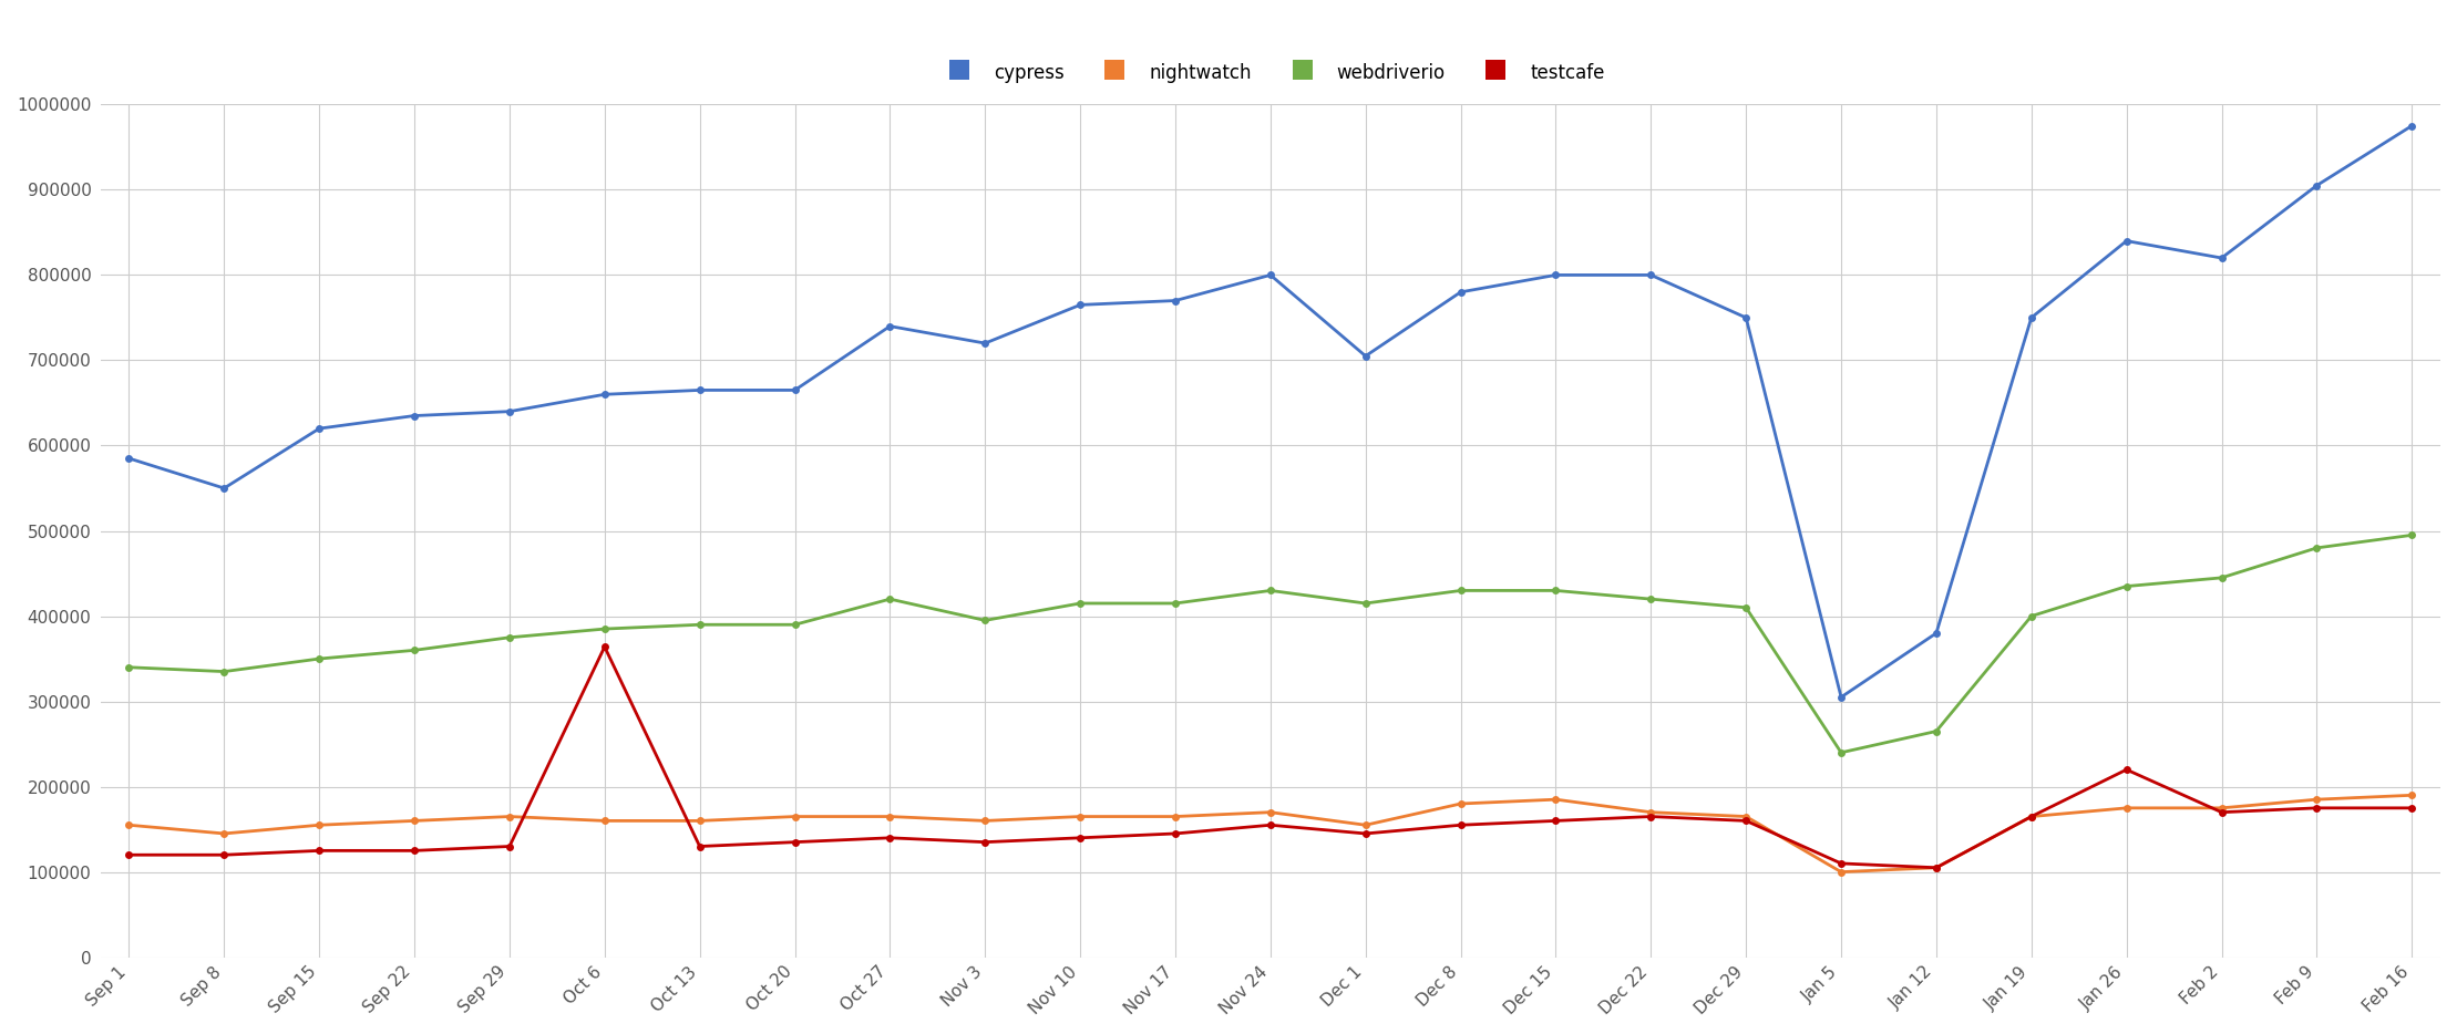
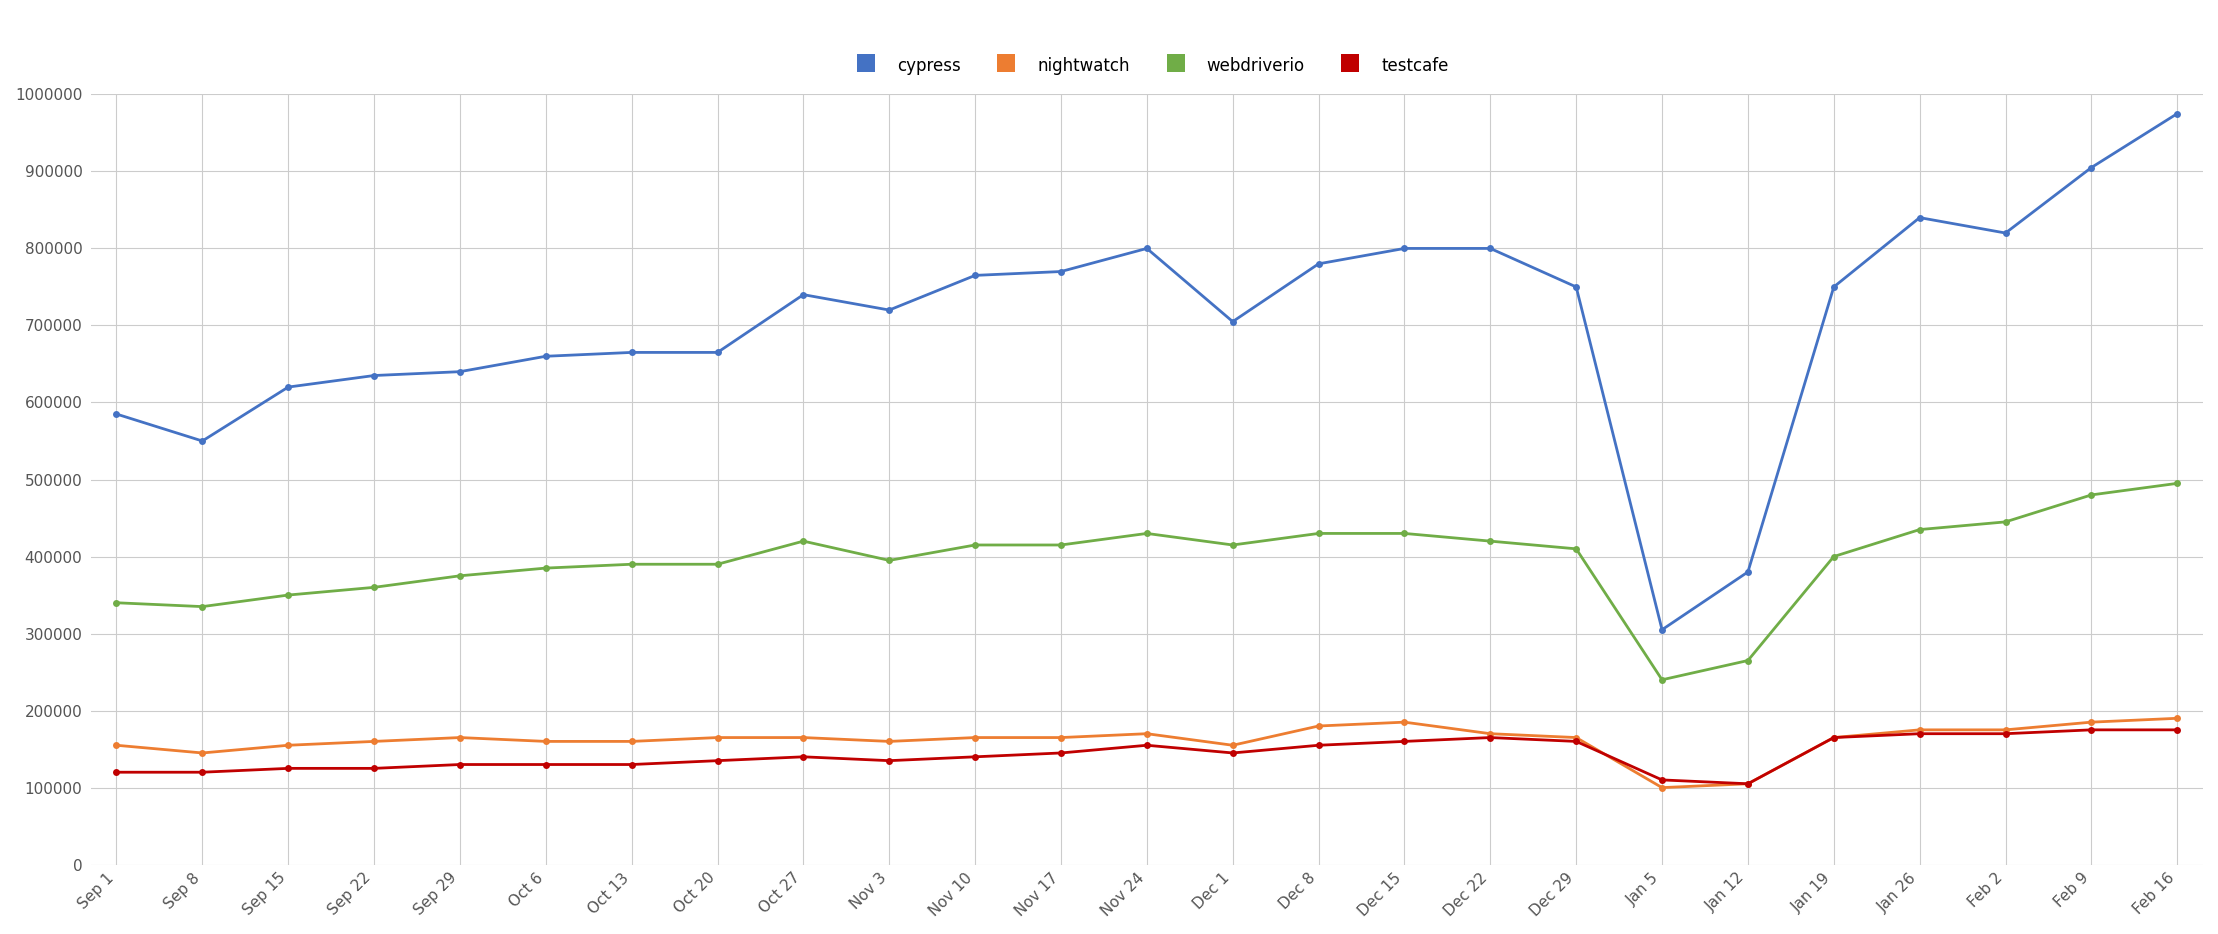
testcafe/Oct 6: 364000 -> 130000
testcafe/Jan 26: 220000 -> 170000
